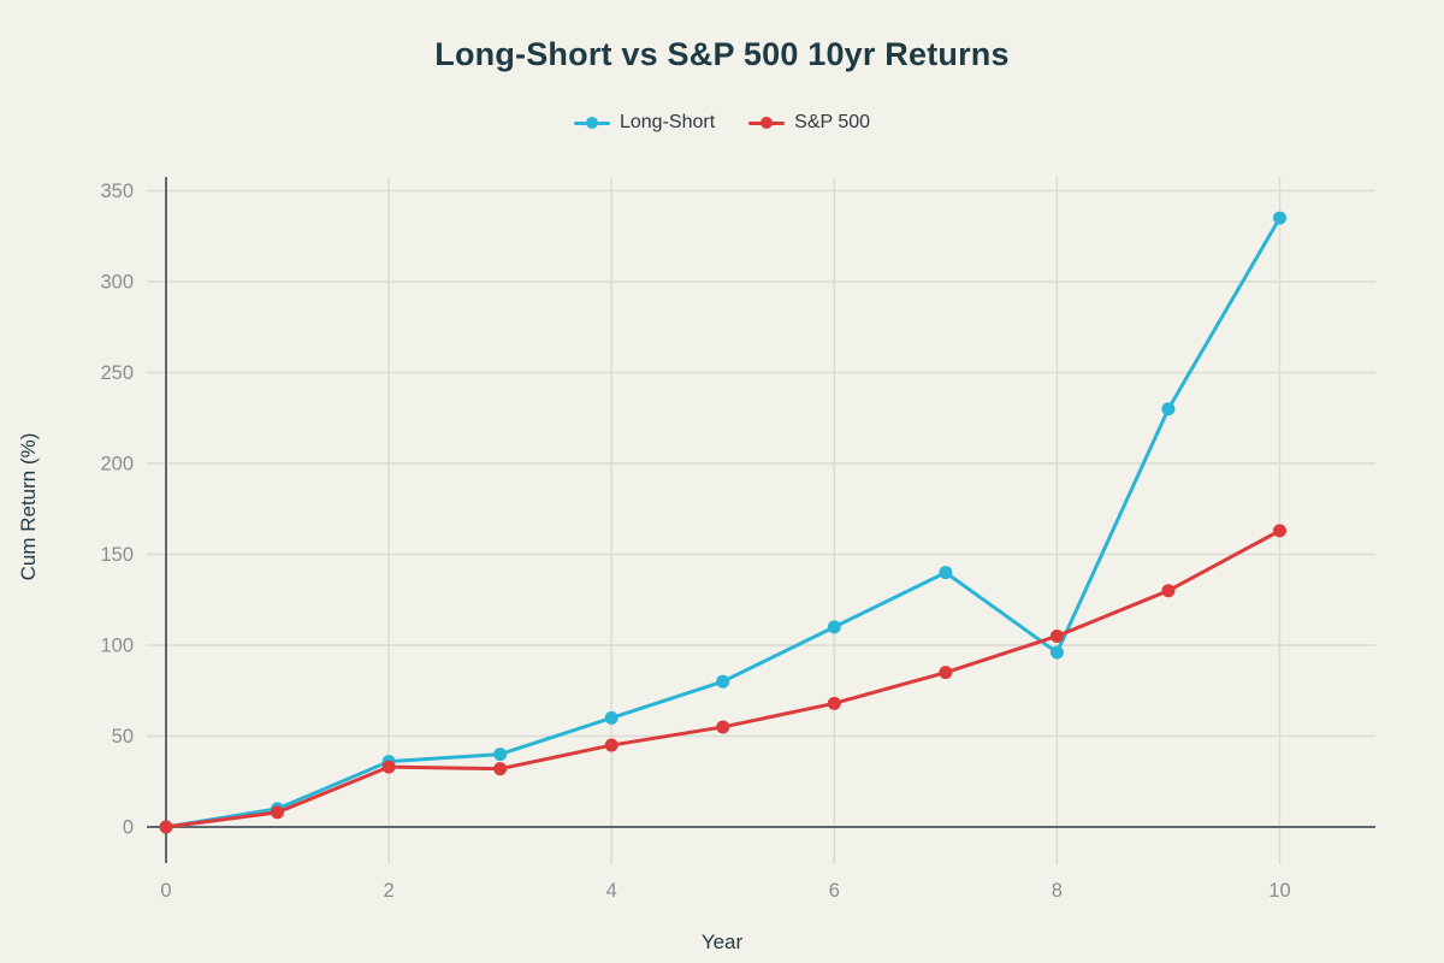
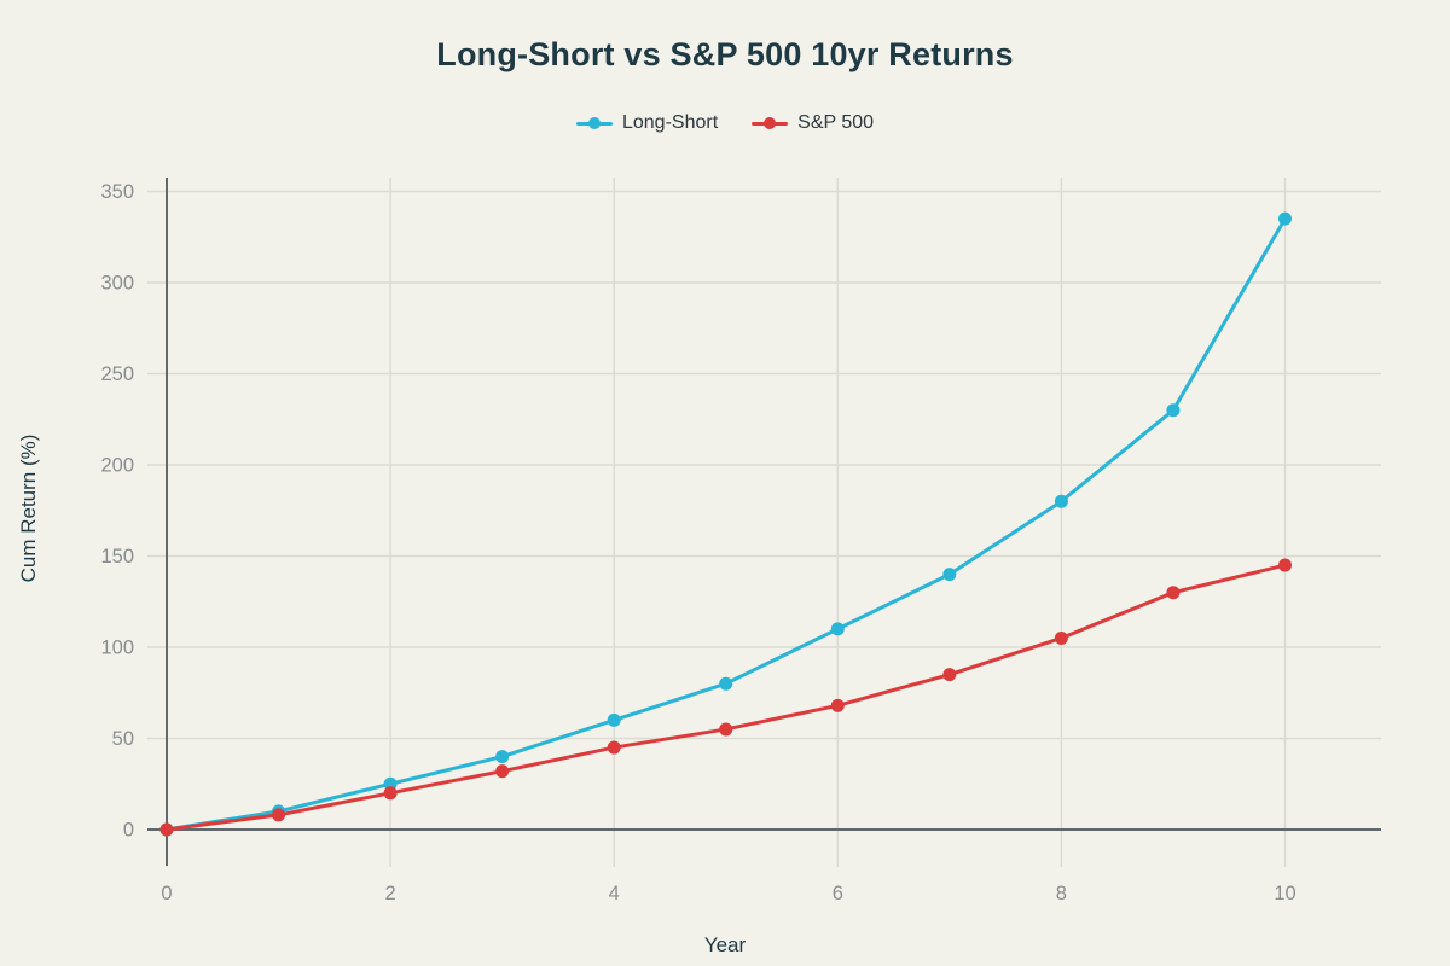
Long-Short/2: 36 -> 25
S&P 500/2: 33 -> 20
Long-Short/8: 96 -> 180
S&P 500/10: 163 -> 145
